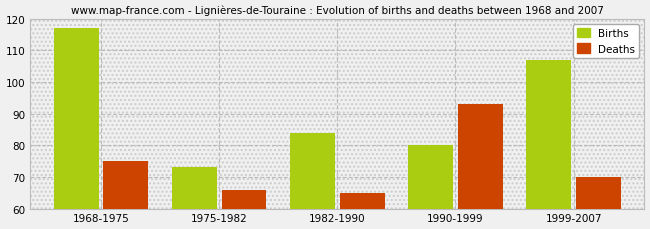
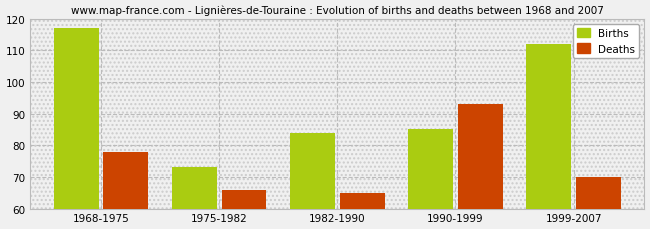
Deaths/1968-1975: 75 -> 78
Births/1990-1999: 80 -> 85
Births/1999-2007: 107 -> 112
